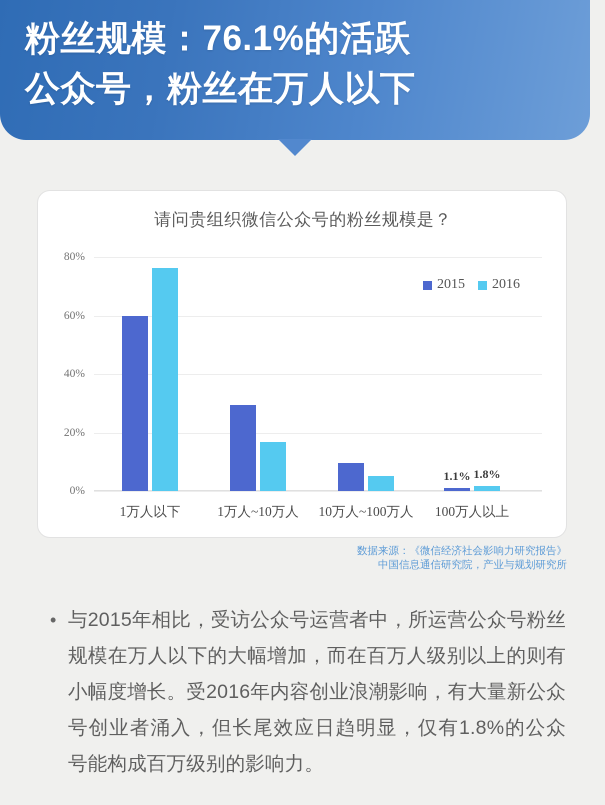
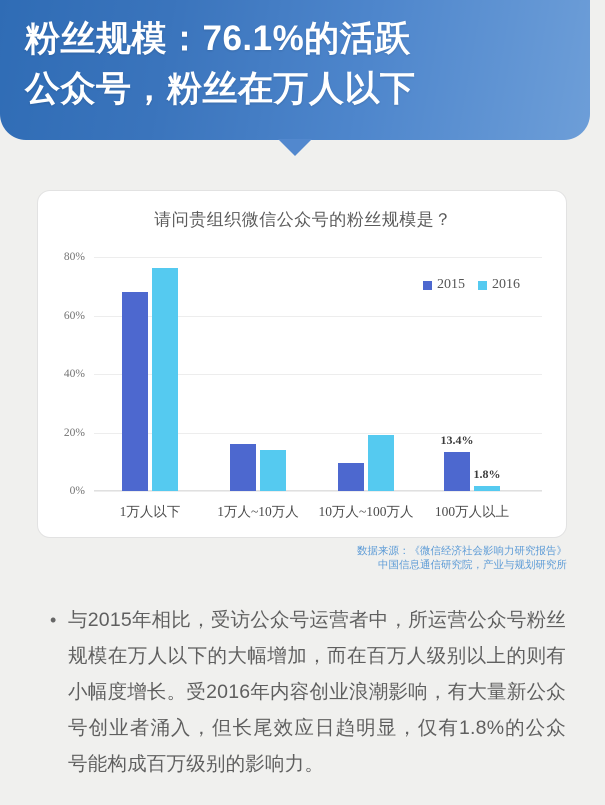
2015/1万人以下: 60% -> 68%
2015/1万人~10万人: 29% -> 16%
2016/1万人~10万人: 17% -> 14%
2016/10万人~100万人: 5% -> 19%
2015/100万人以上: 1.1% -> 13.4%
